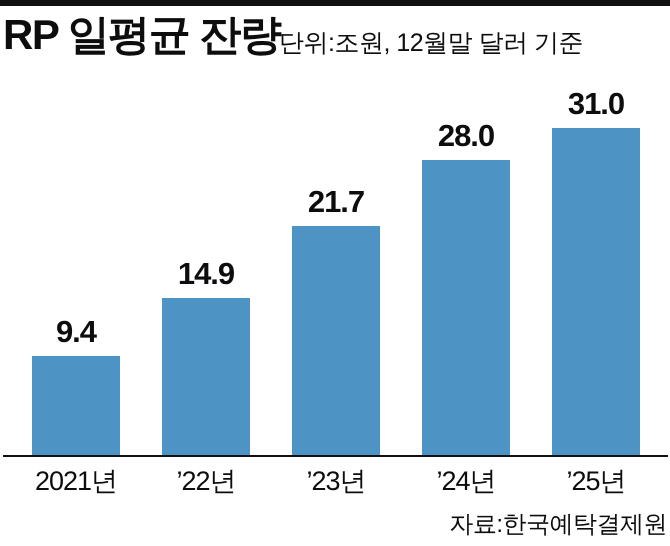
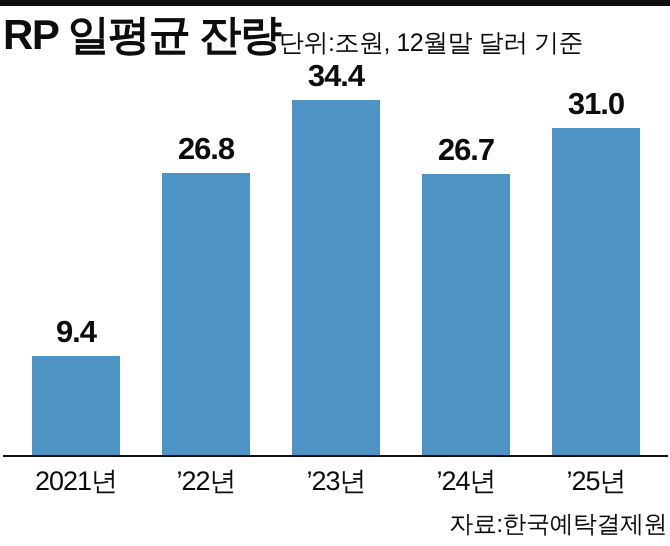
’22년: 14.9 -> 26.8
’23년: 21.7 -> 34.4
’24년: 28.0 -> 26.7
